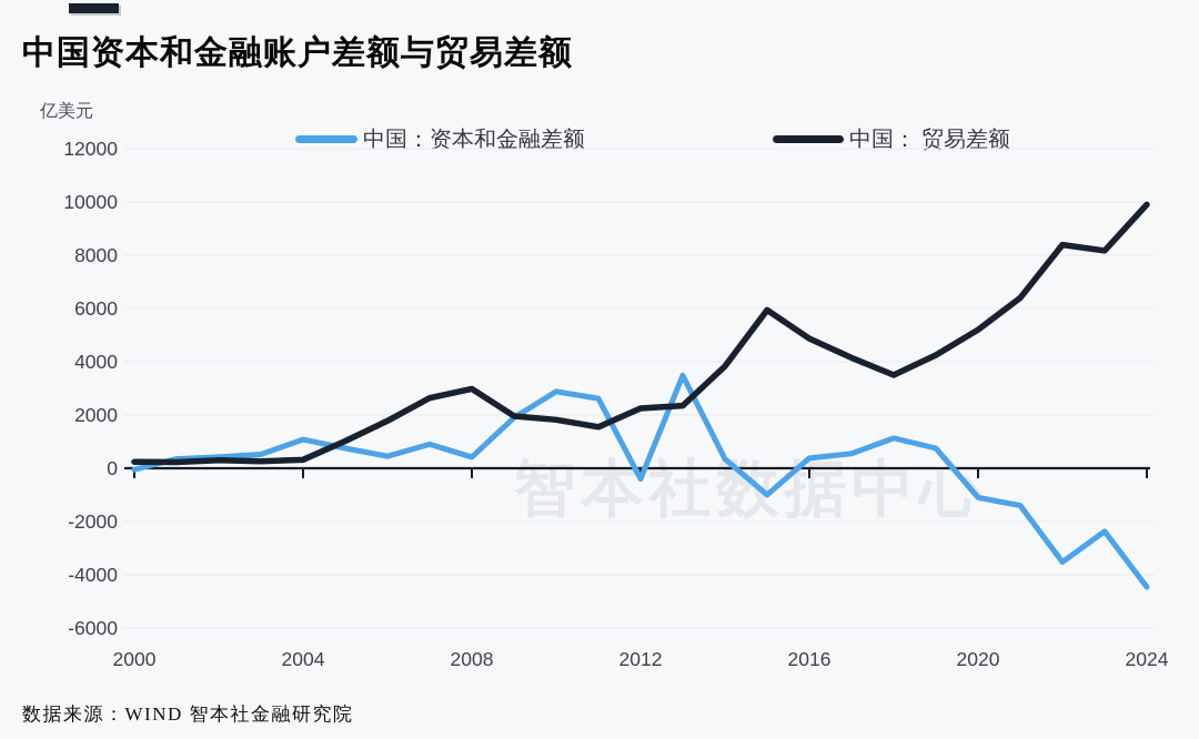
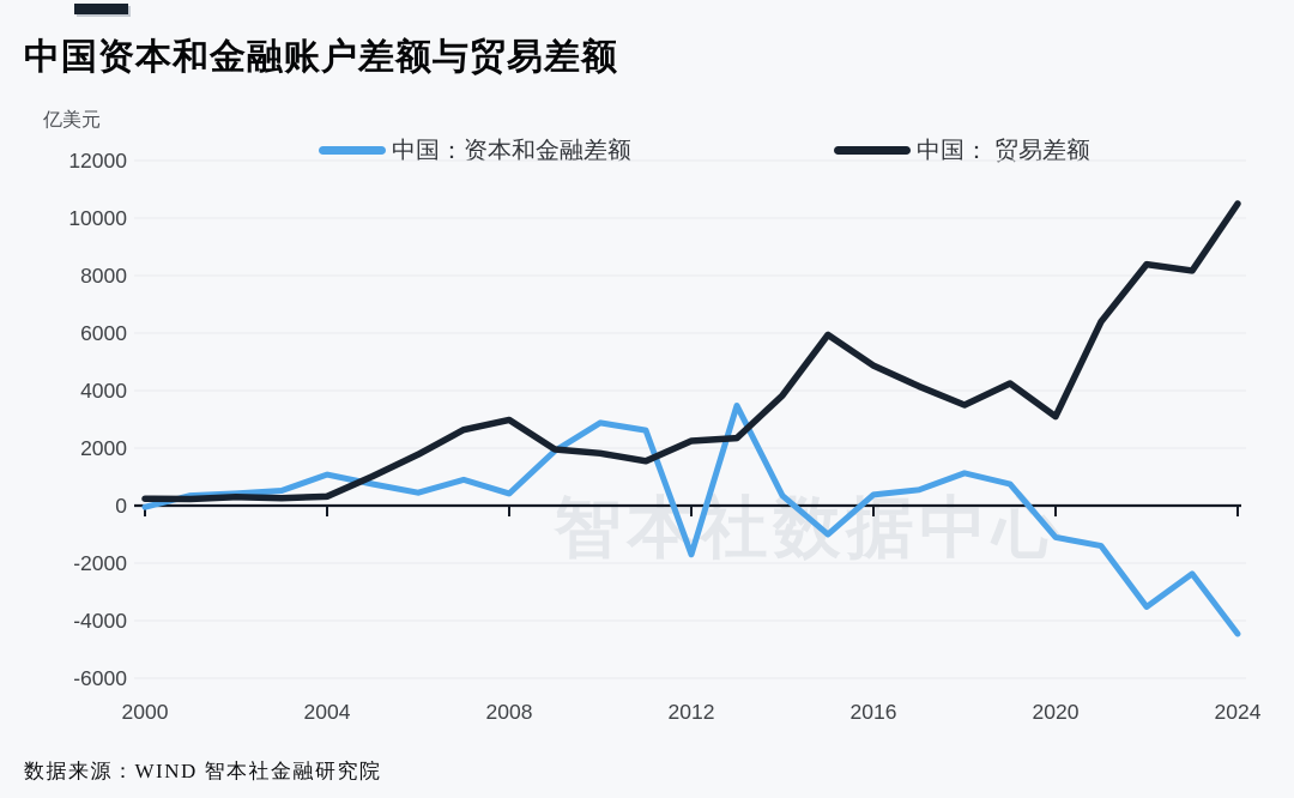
中国：资本和金融差额/2012: -400 -> -1700
中国： 贸易差额/2020: 5200 -> 3100
中国： 贸易差额/2024: 9900 -> 10500
